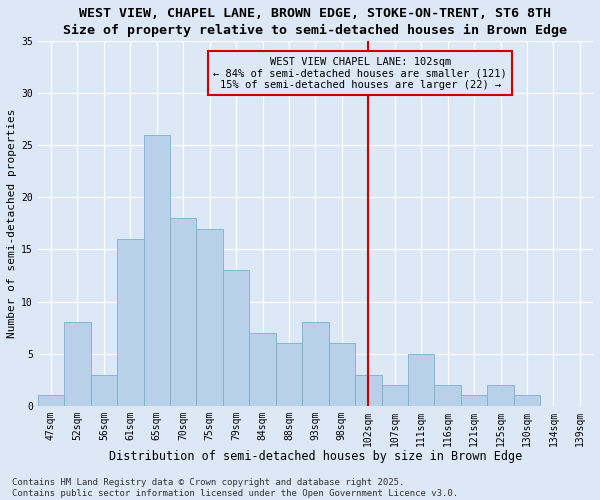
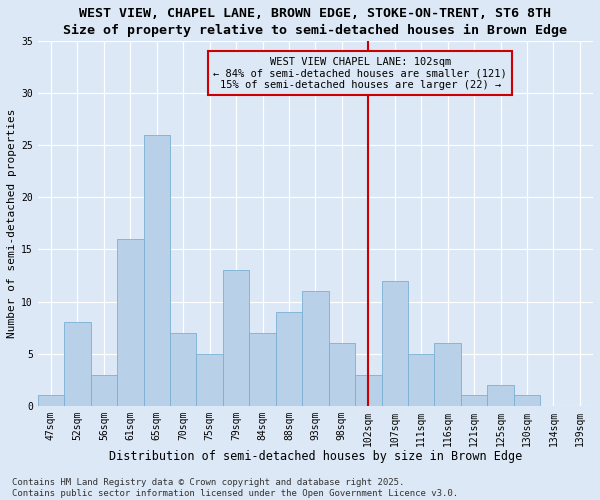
70sqm: 18 -> 7
75sqm: 17 -> 5
88sqm: 6 -> 9
93sqm: 8 -> 11
107sqm: 2 -> 12
116sqm: 2 -> 6
